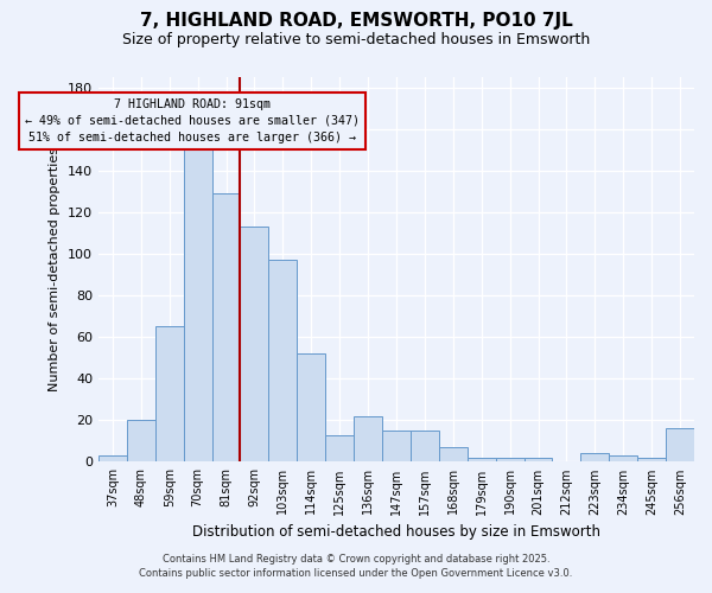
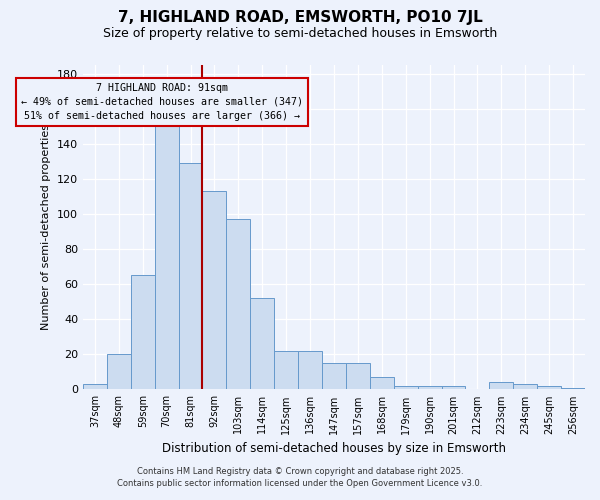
125sqm: 13 -> 22
256sqm: 16 -> 1
